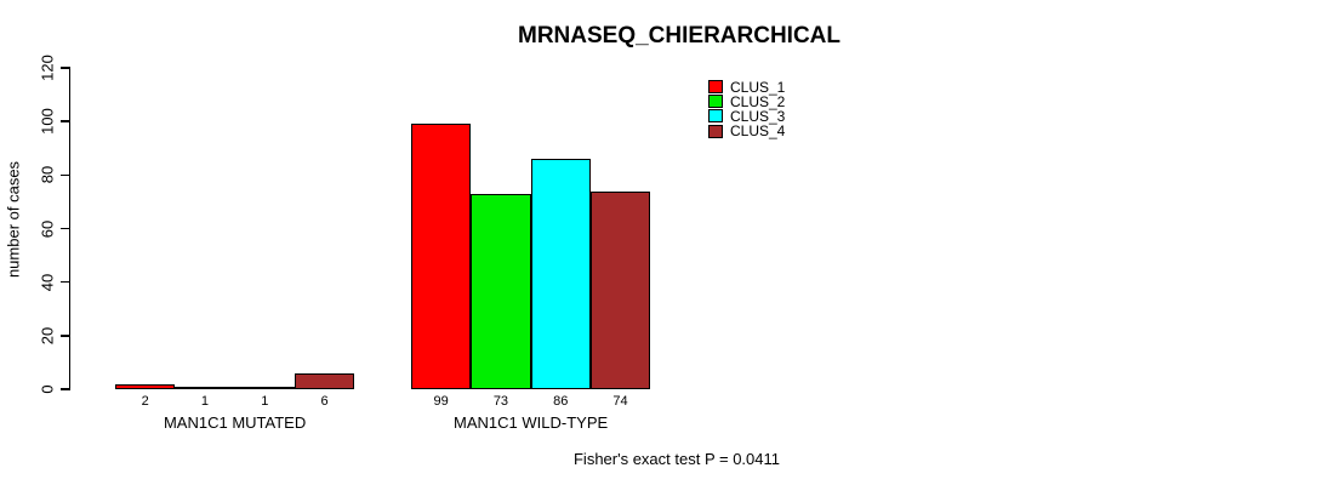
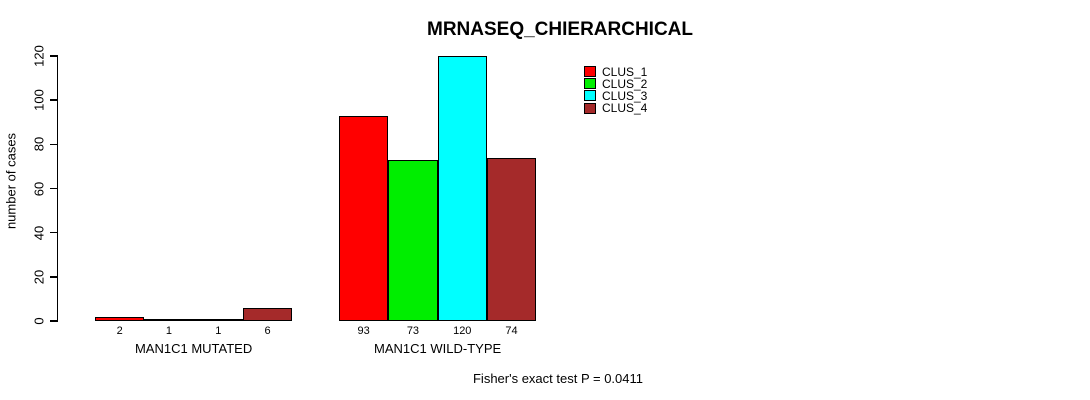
CLUS_1/MAN1C1 WILD-TYPE: 99 -> 93
CLUS_3/MAN1C1 WILD-TYPE: 86 -> 120
